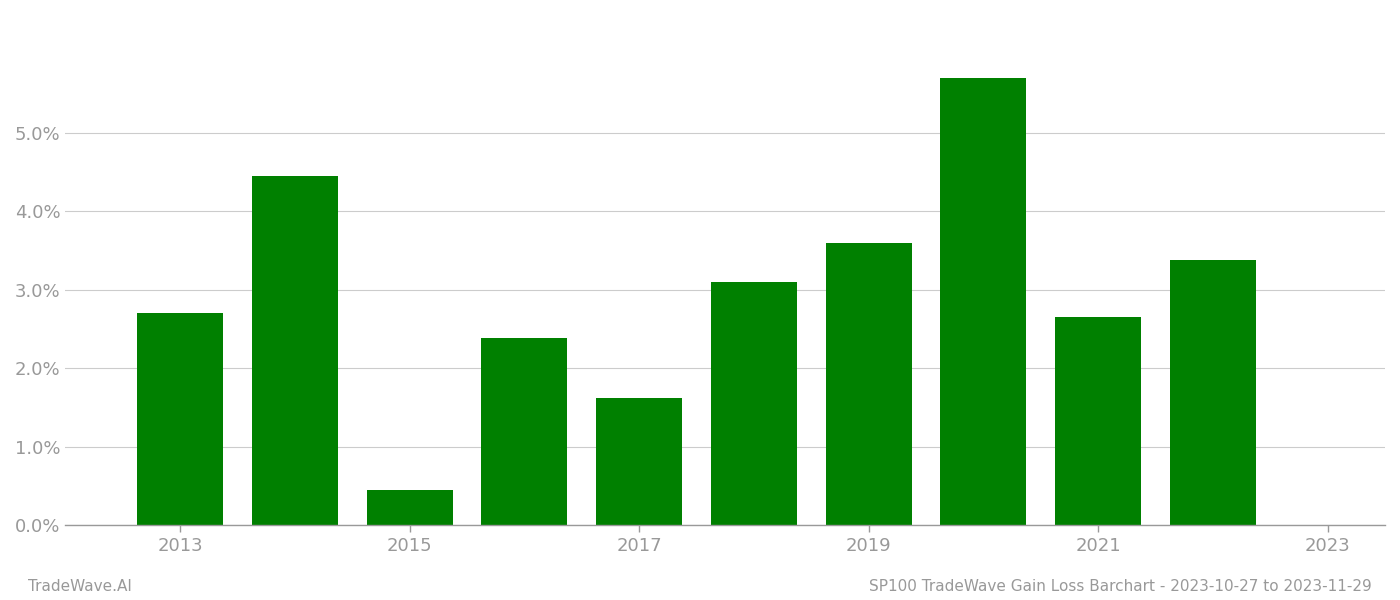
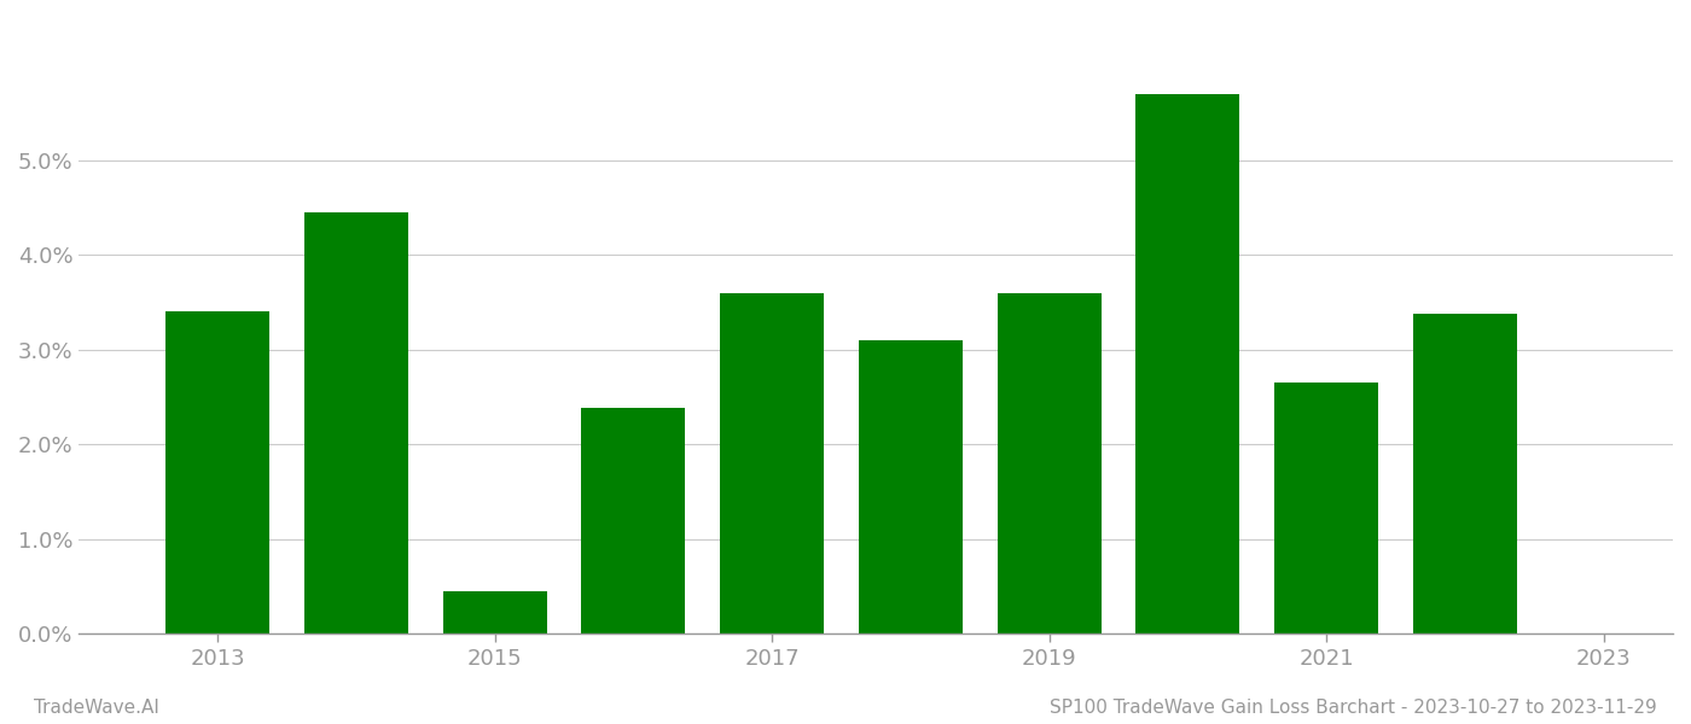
2013: 2.70% -> 3.40%
2017: 1.62% -> 3.60%
